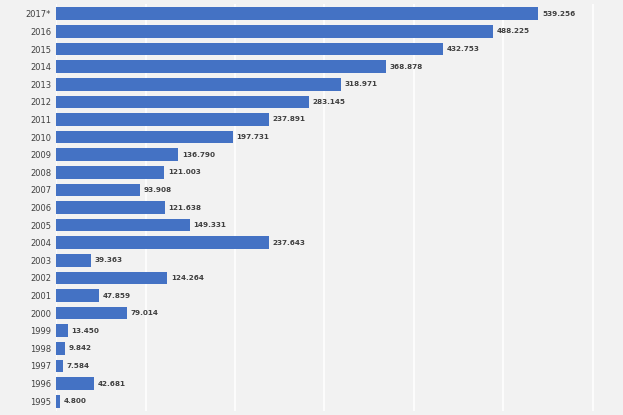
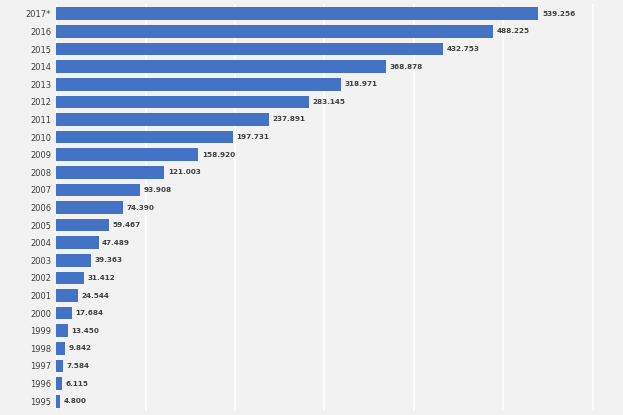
2009: 136.790 -> 158.920
2006: 121.638 -> 74.390
2005: 149.331 -> 59.467
2004: 237.643 -> 47.489
2002: 124.264 -> 31.412
2001: 47.859 -> 24.544
2000: 79.014 -> 17.684
1996: 42.681 -> 6.115
